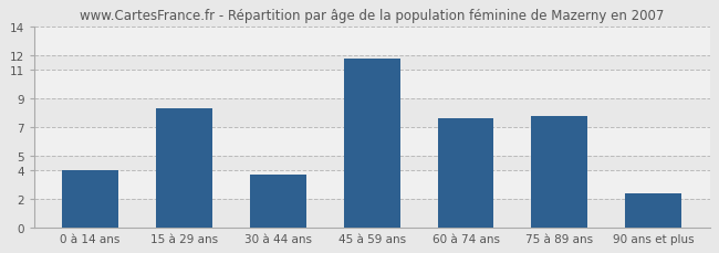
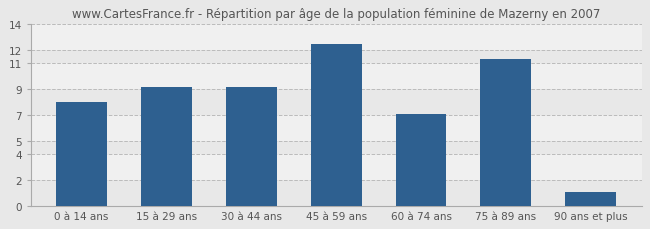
0 à 14 ans: 4.0 -> 8.0
15 à 29 ans: 8.3 -> 9.2
30 à 44 ans: 3.7 -> 9.2
45 à 59 ans: 11.8 -> 12.5
60 à 74 ans: 7.6 -> 7.1
75 à 89 ans: 7.8 -> 11.3
90 ans et plus: 2.4 -> 1.1
